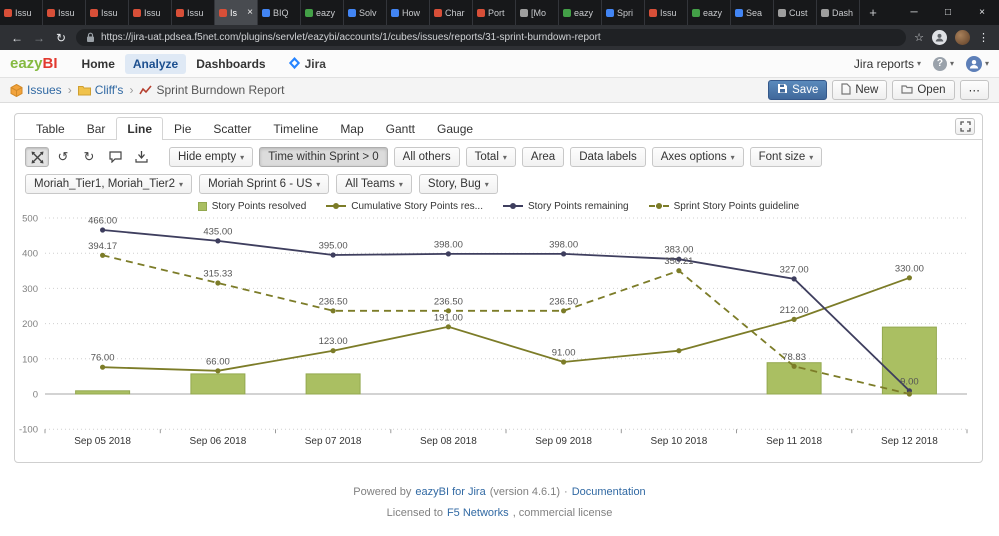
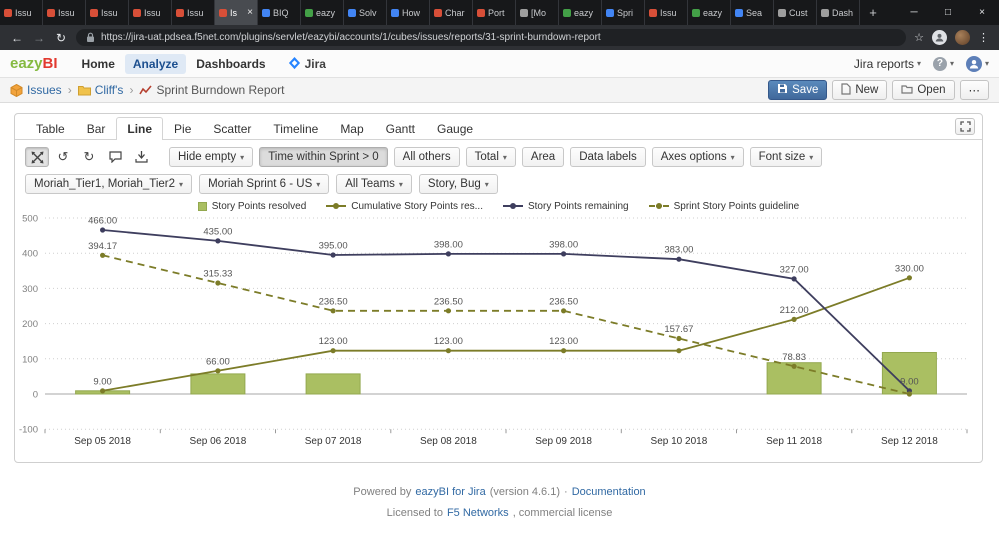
Cumulative Story Points res.../Sep 05 2018: 76.00 -> 9.00
Cumulative Story Points res.../Sep 08 2018: 191.00 -> 123.00
Cumulative Story Points res.../Sep 09 2018: 91.00 -> 123.00
Sprint Story Points guideline/Sep 10 2018: 350.21 -> 157.67
Story Points resolved/Sep 12 2018: 190 -> 120
